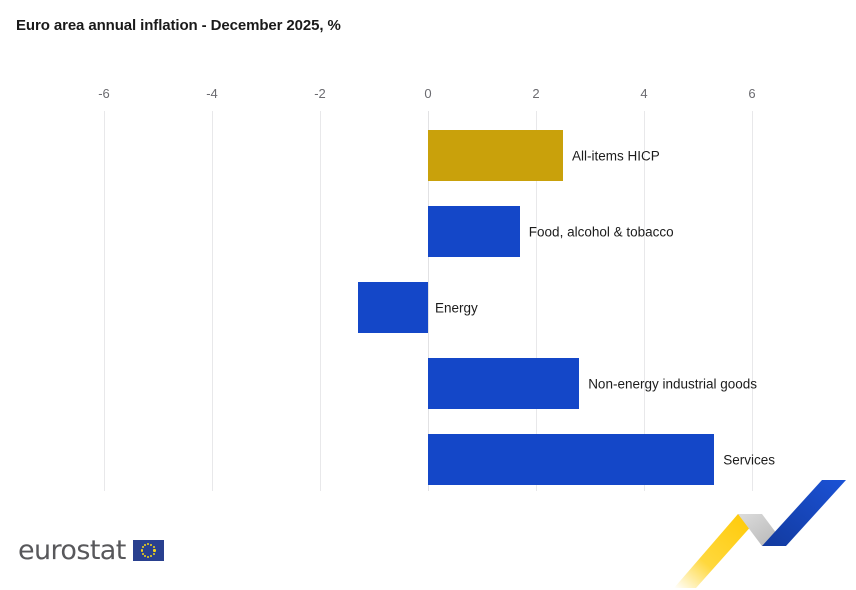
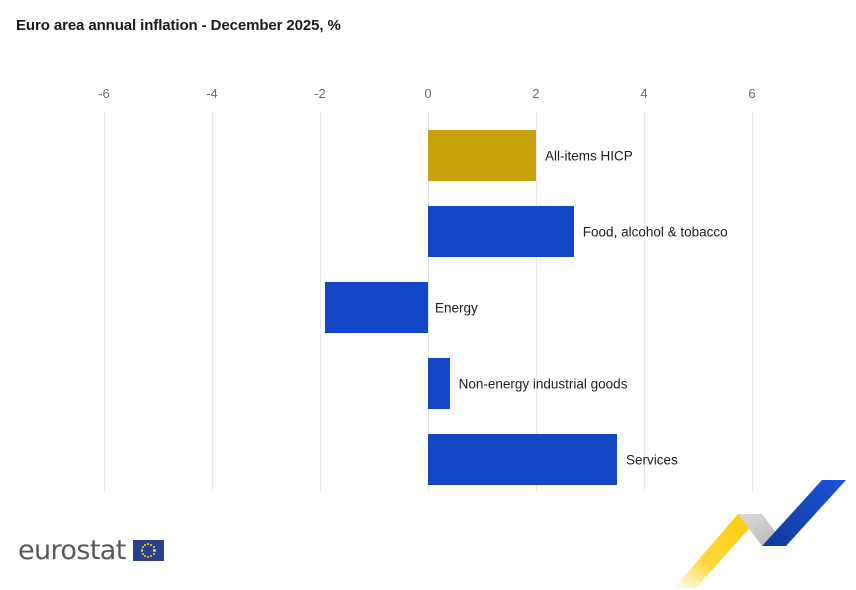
All-items HICP: 2.5 -> 2.0
Food, alcohol & tobacco: 1.7 -> 2.7
Energy: -1.3 -> -1.9
Non-energy industrial goods: 2.8 -> 0.4
Services: 5.3 -> 3.5
